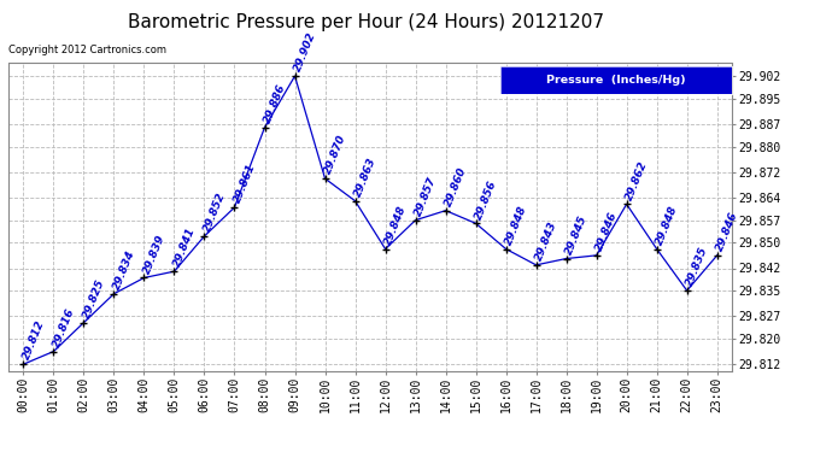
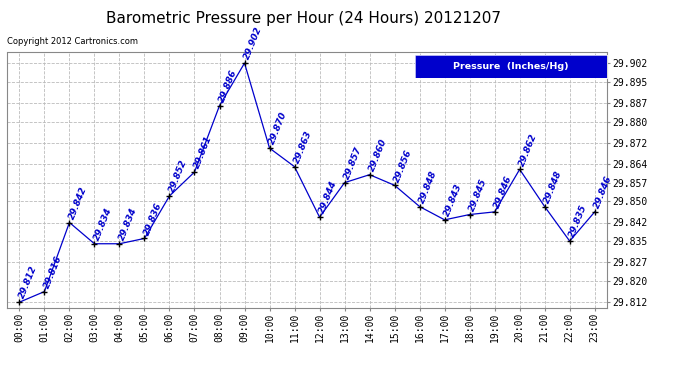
02:00: 29.825 -> 29.842
04:00: 29.839 -> 29.834
05:00: 29.841 -> 29.836
12:00: 29.848 -> 29.844
